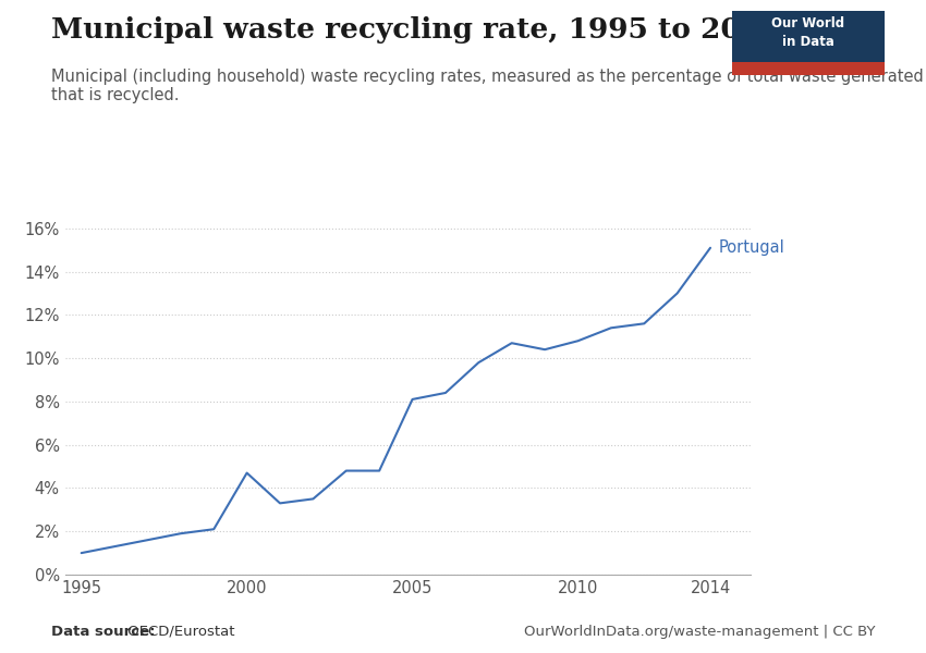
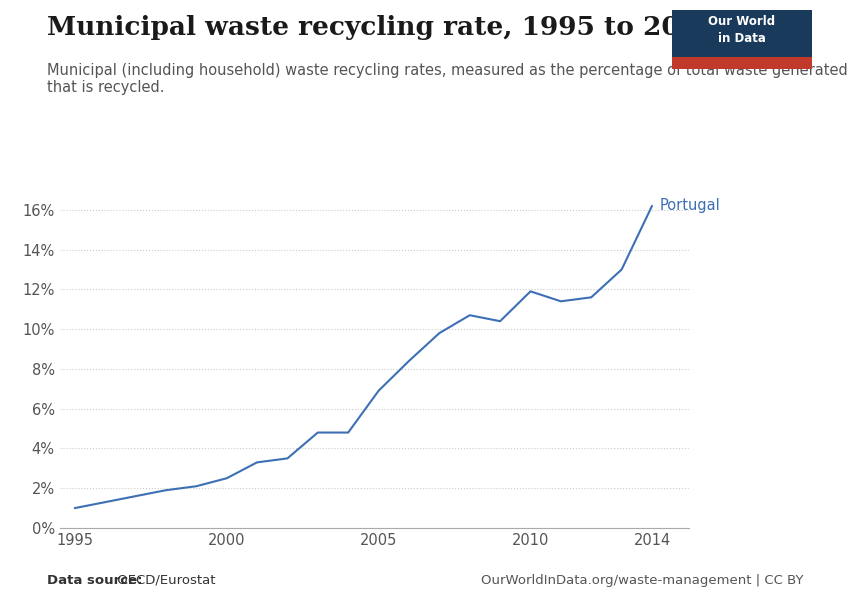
2000: 4.7% -> 2.5%
2005: 8.1% -> 6.9%
2010: 10.8% -> 11.9%
2014: 15.1% -> 16.2%
